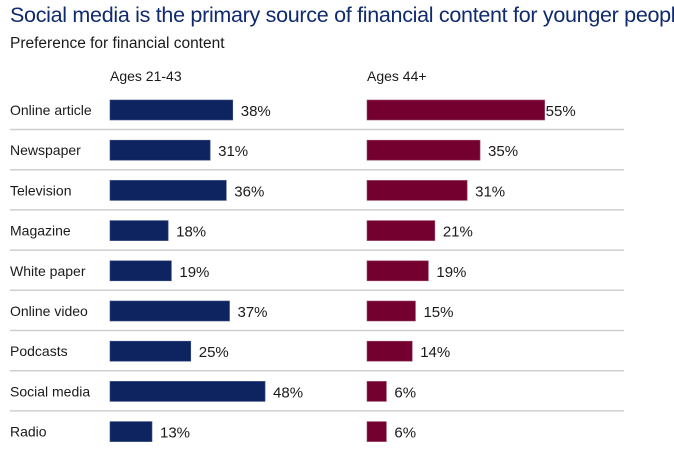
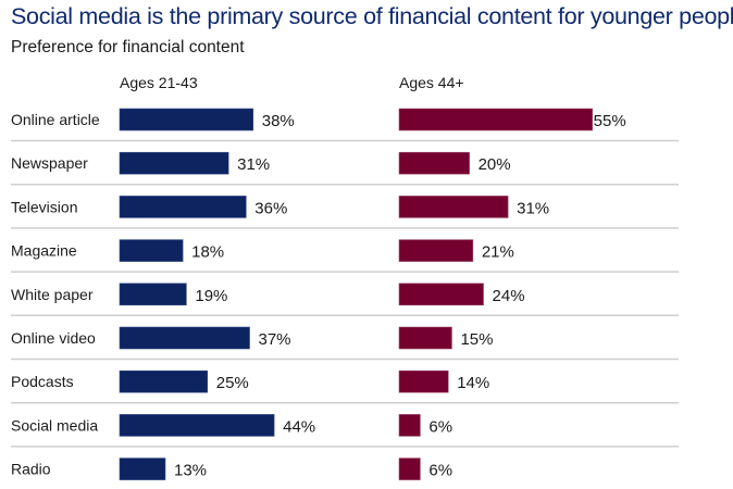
Ages 44+/Newspaper: 35% -> 20%
Ages 44+/White paper: 19% -> 24%
Ages 21-43/Social media: 48% -> 44%
